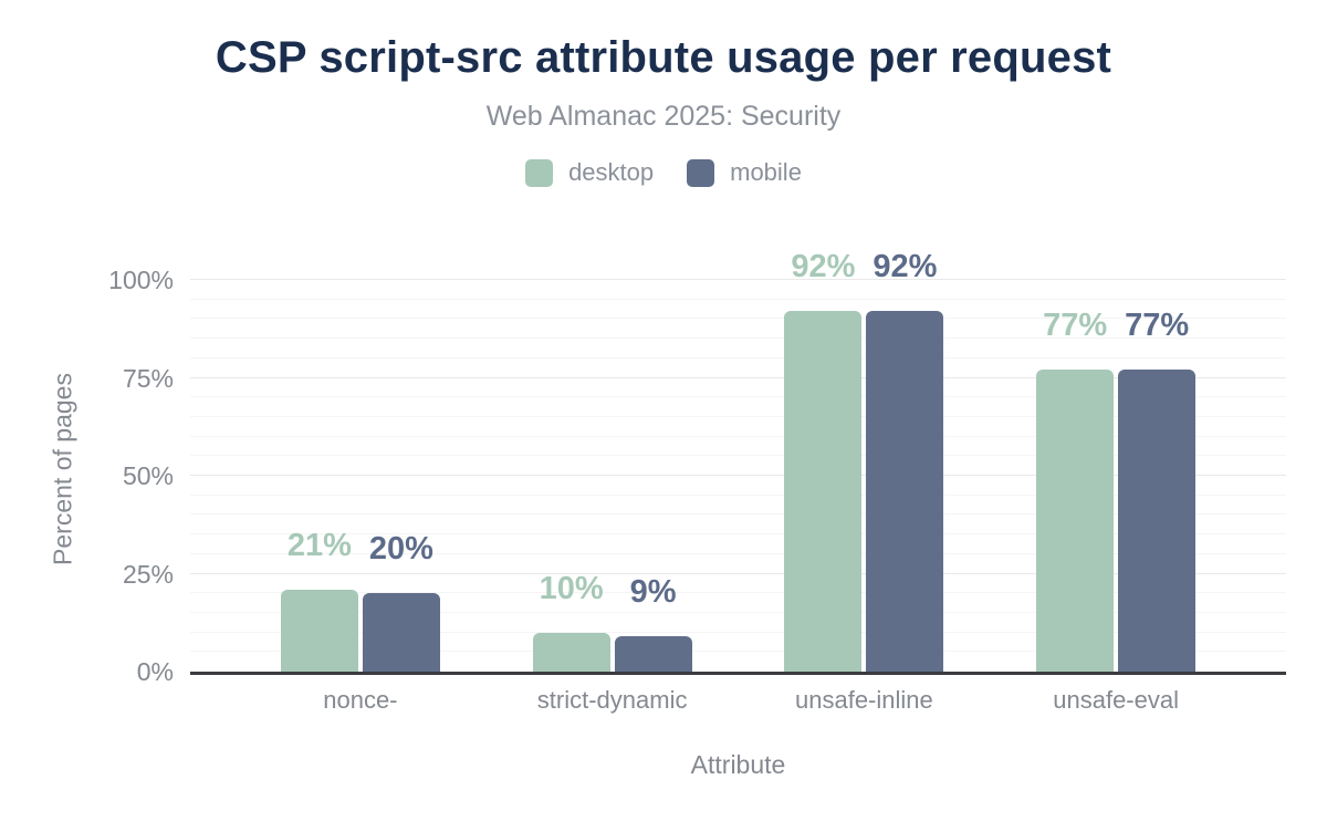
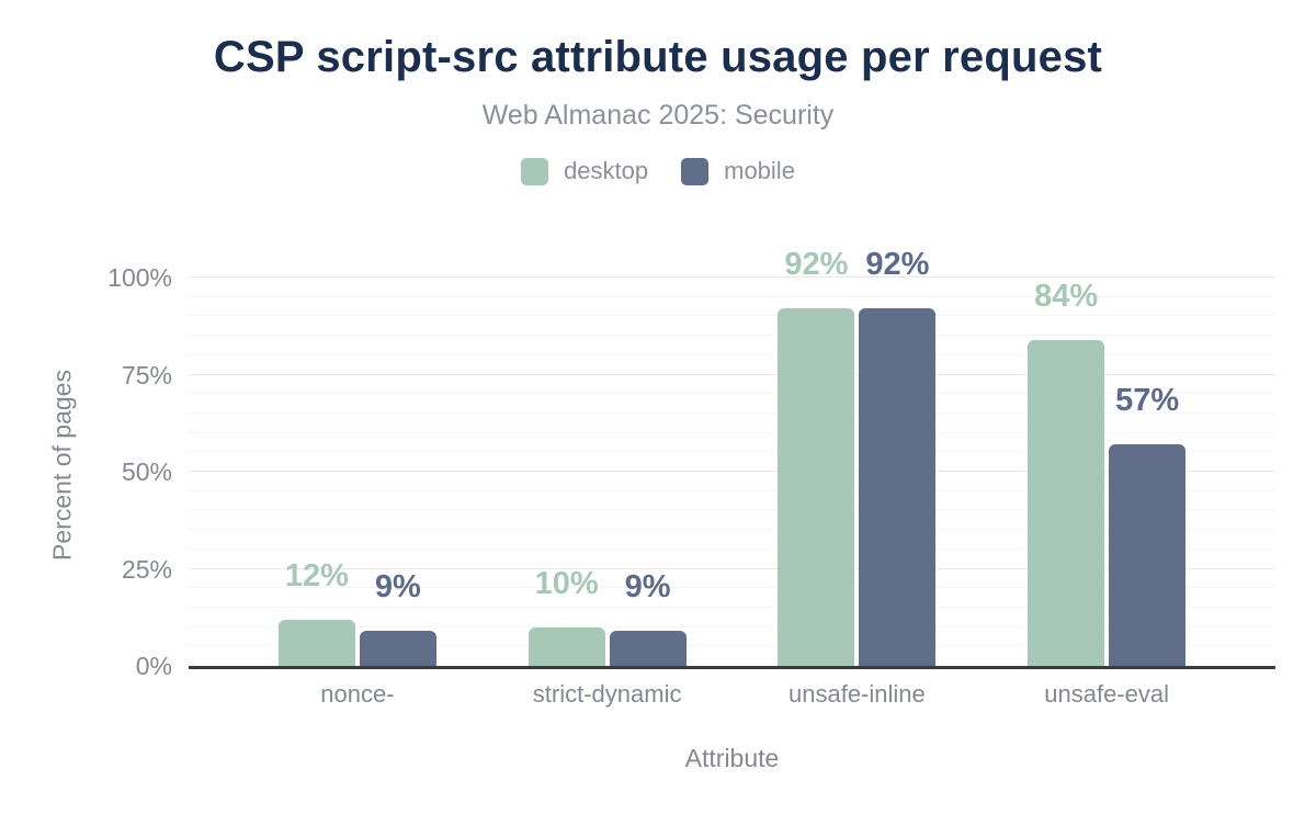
desktop/nonce-: 21% -> 12%
mobile/nonce-: 20% -> 9%
desktop/unsafe-eval: 77% -> 84%
mobile/unsafe-eval: 77% -> 57%
